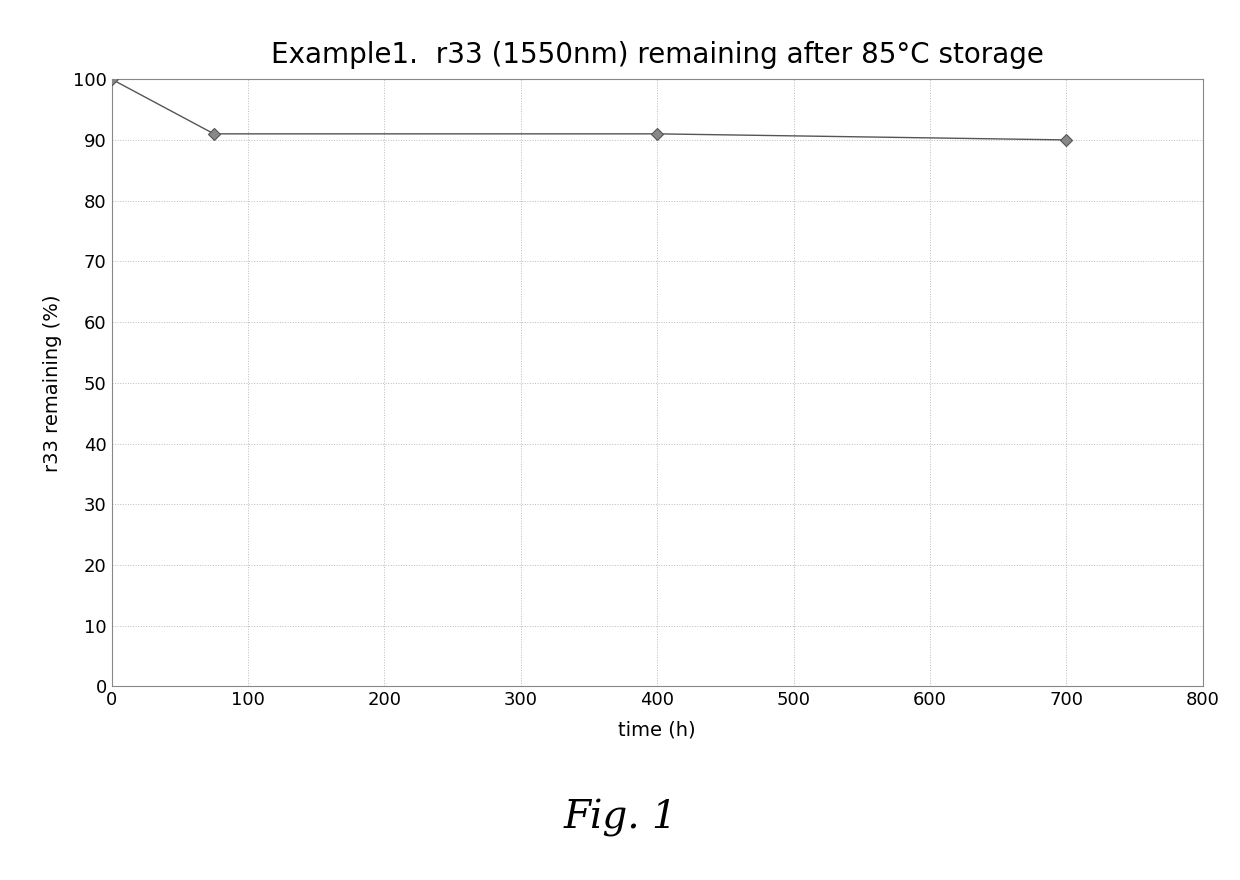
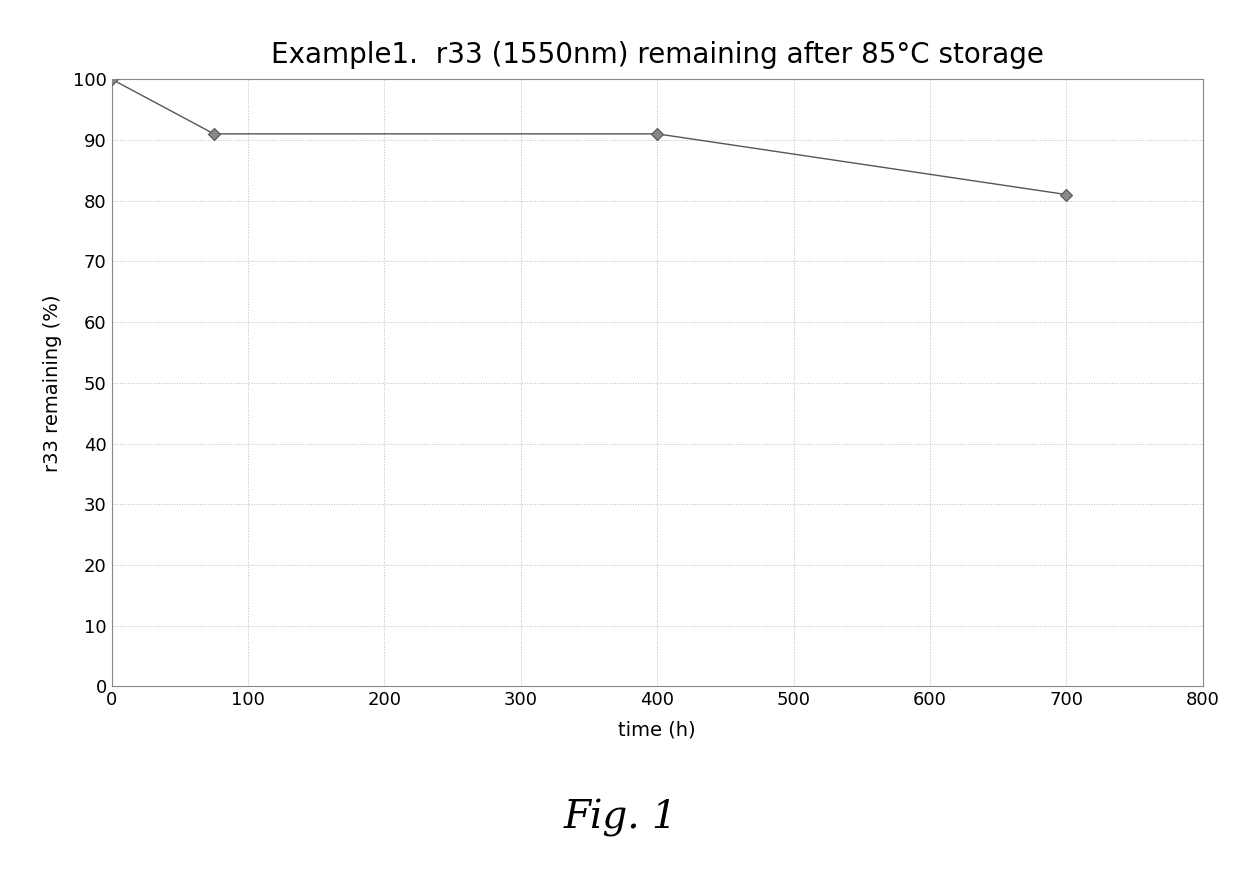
700: 90 -> 81
